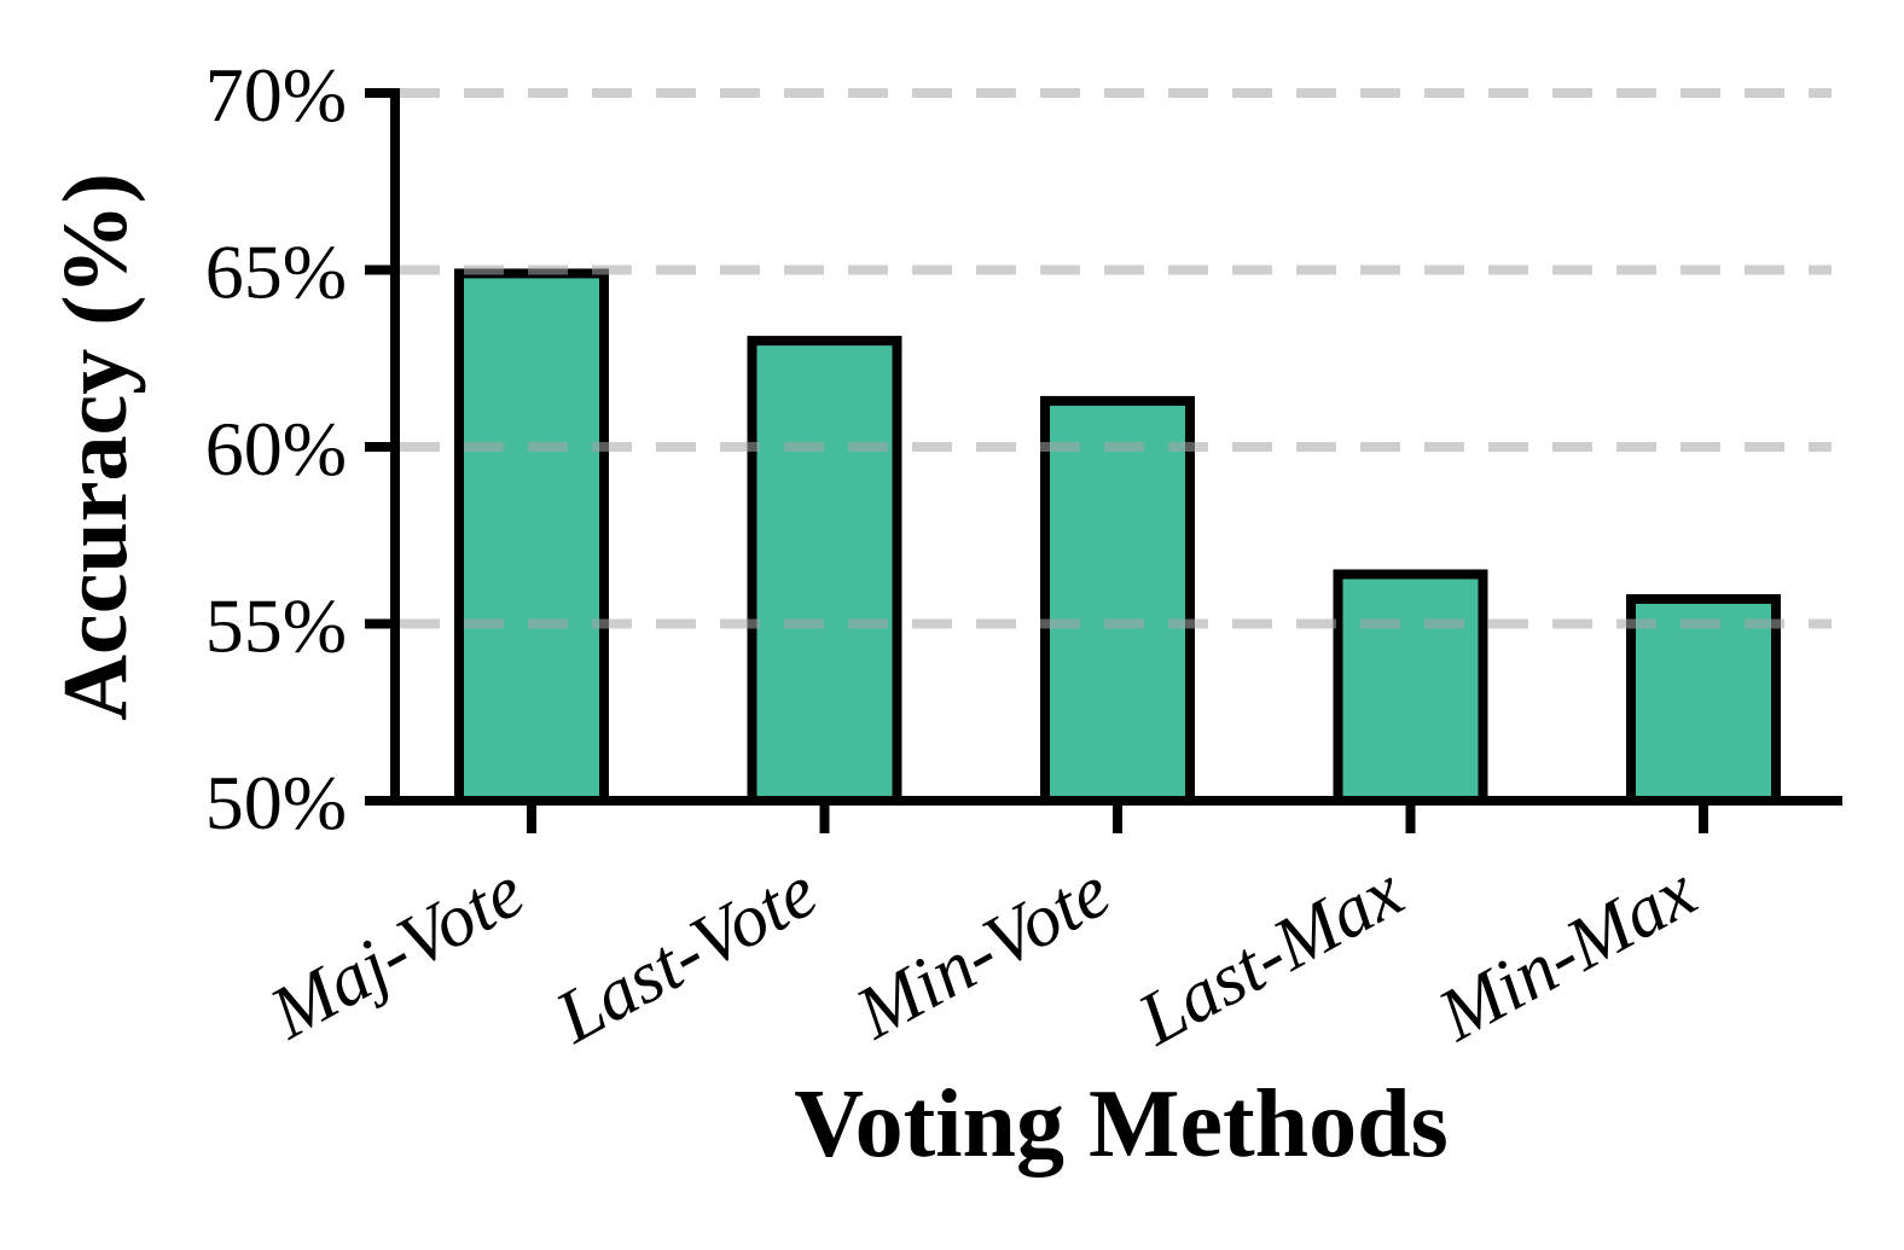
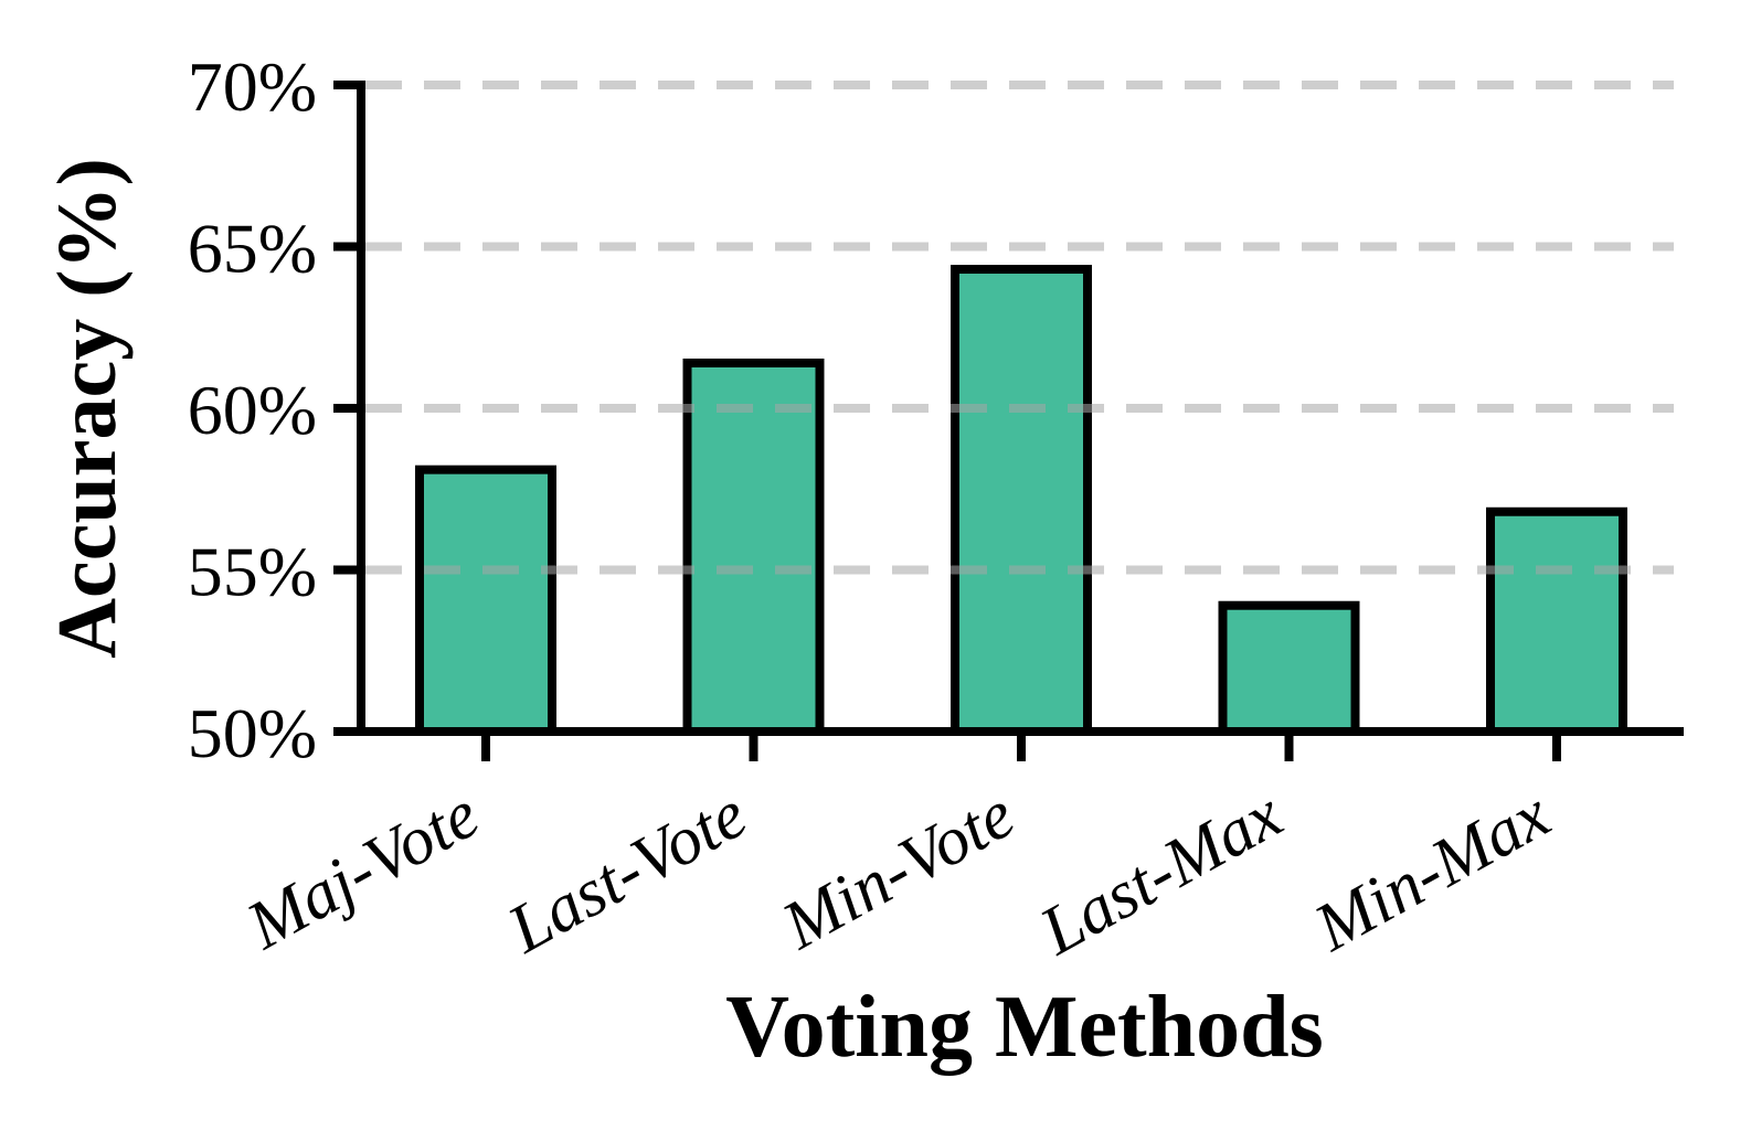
Maj-Vote: 64.9% -> 58.1%
Last-Vote: 63.0% -> 61.4%
Min-Vote: 61.3% -> 64.3%
Last-Max: 56.4% -> 53.9%
Min-Max: 55.7% -> 56.8%
